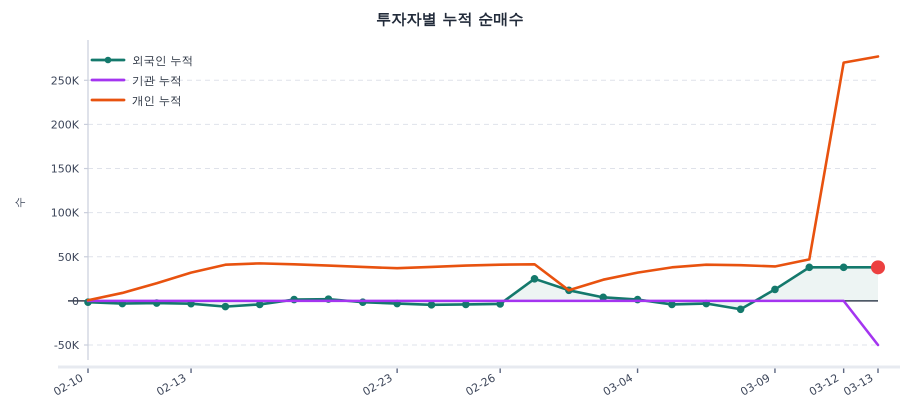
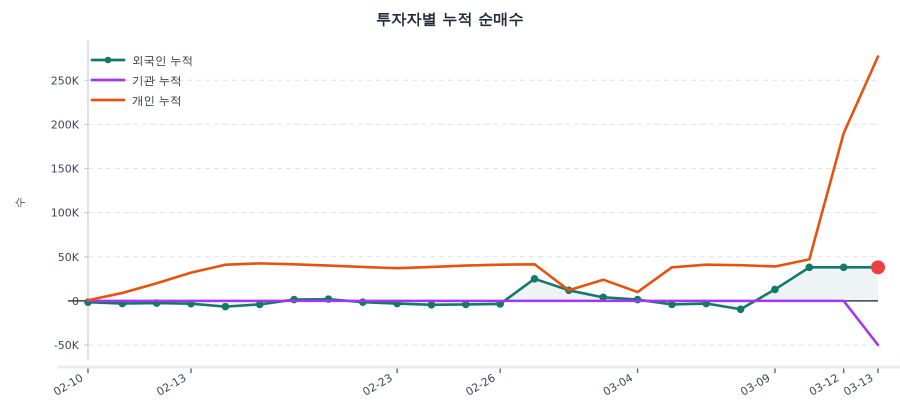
개인 누적/03-04: 30K -> 10K
개인 누적/03-12: 270K -> 190K
